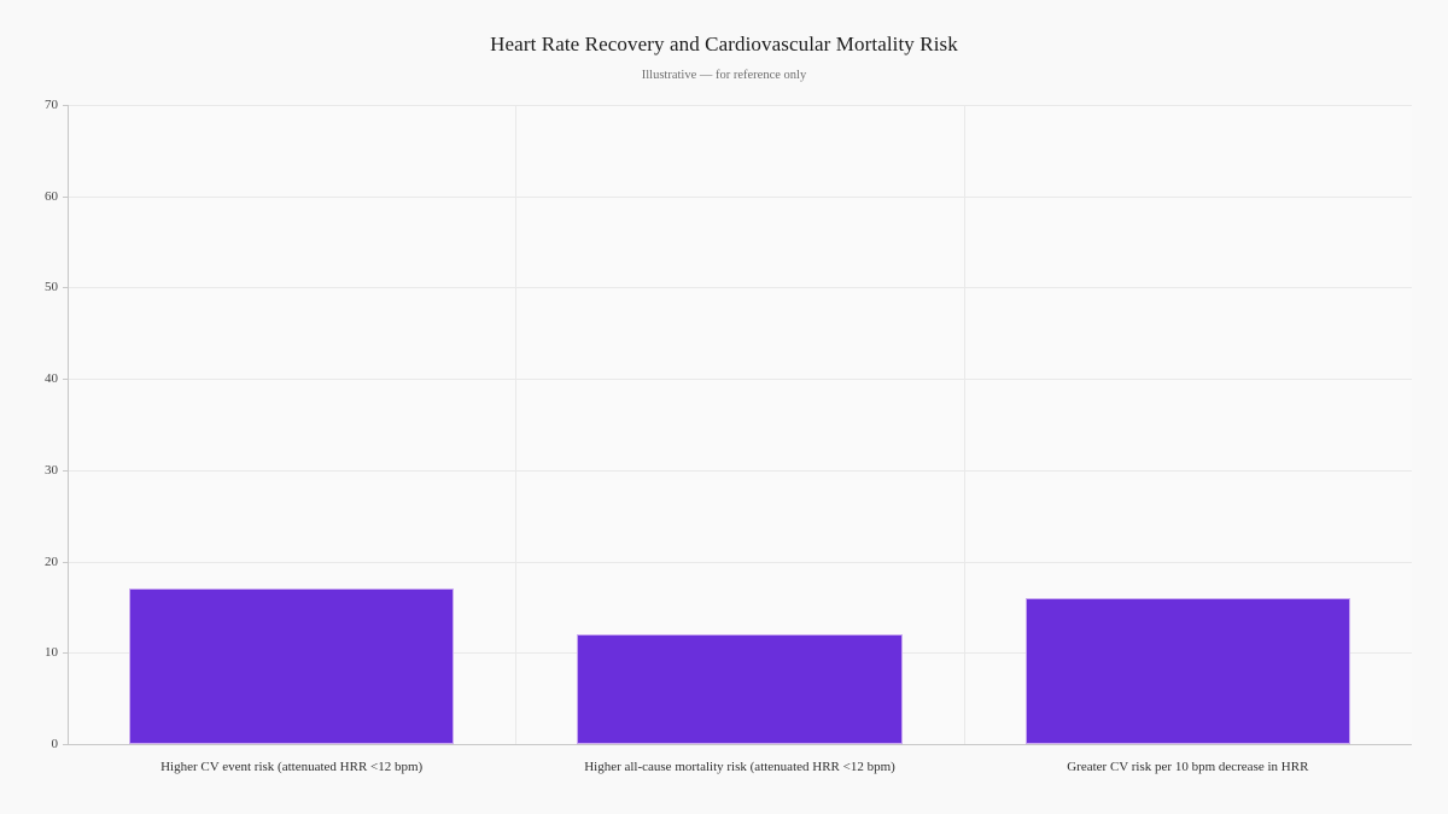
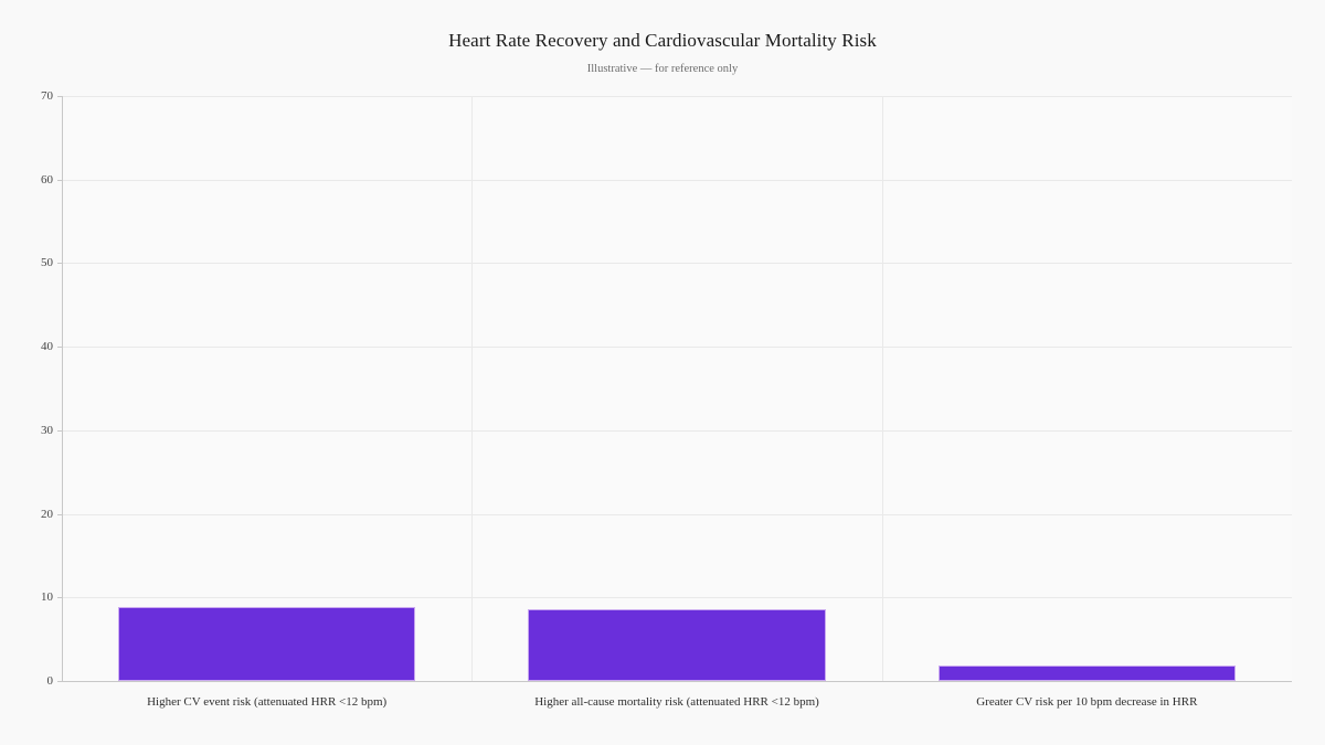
Higher CV event risk (attenuated HRR <12 bpm): 17 -> 9
Higher all-cause mortality risk (attenuated HRR <12 bpm): 12 -> 9
Greater CV risk per 10 bpm decrease in HRR: 16 -> 2
